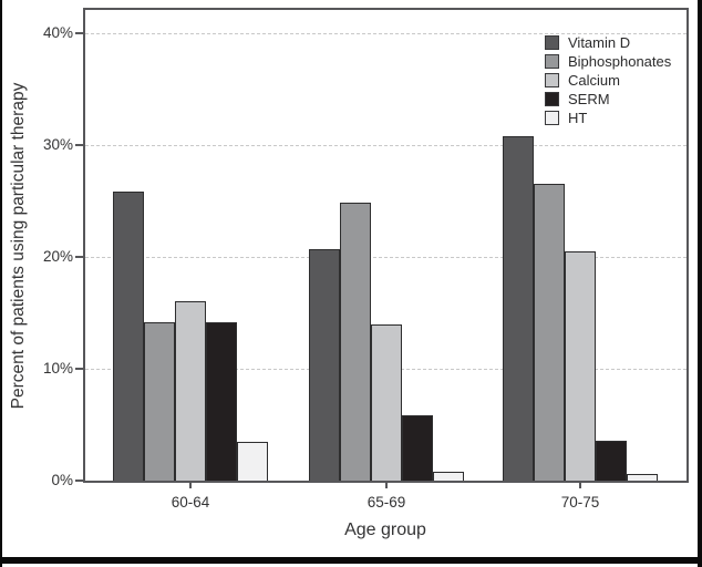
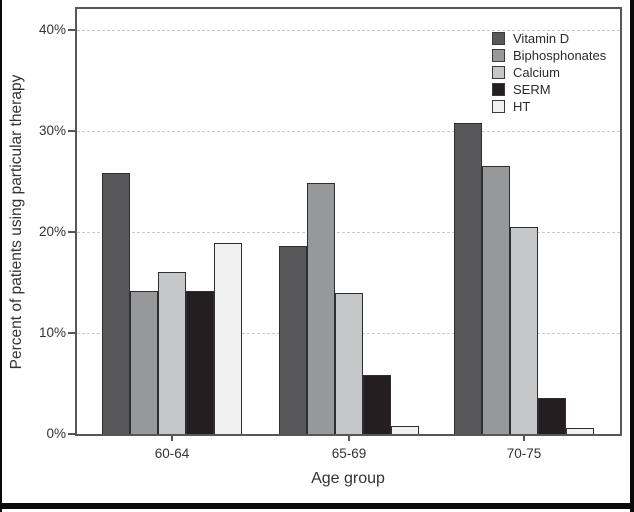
HT/60-64: 3.5% -> 18.9%
Vitamin D/65-69: 20.7% -> 18.6%
